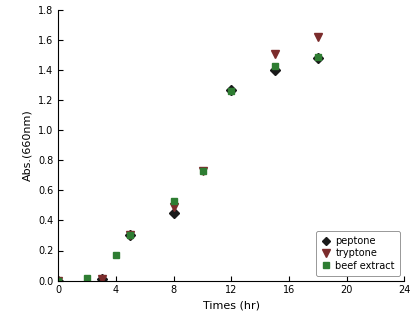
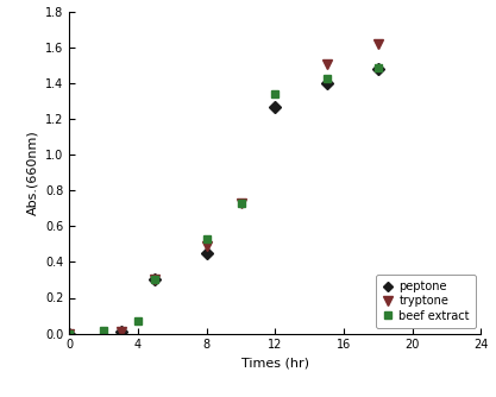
beef extract/4: 0.17 -> 0.07
beef extract/12: 1.26 -> 1.34
